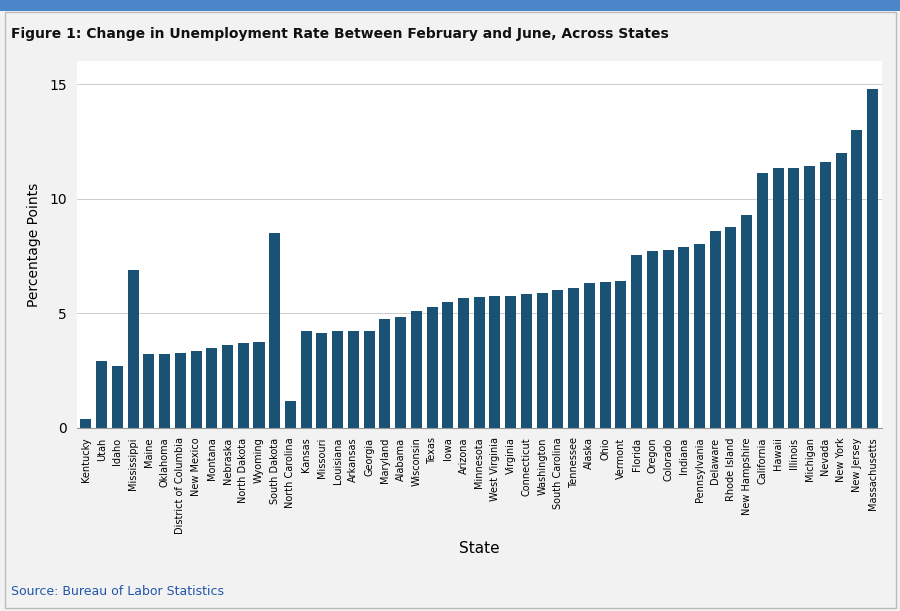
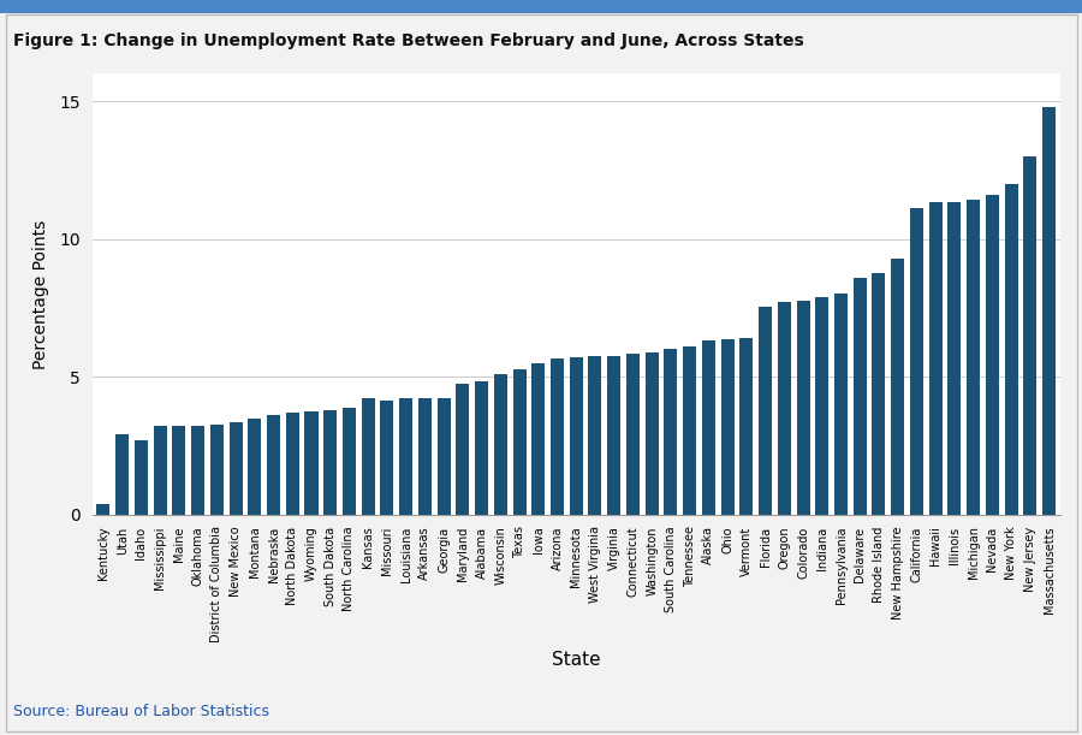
Mississippi: 6.90 -> 3.20
South Dakota: 8.50 -> 3.80
North Carolina: 1.15 -> 3.85
